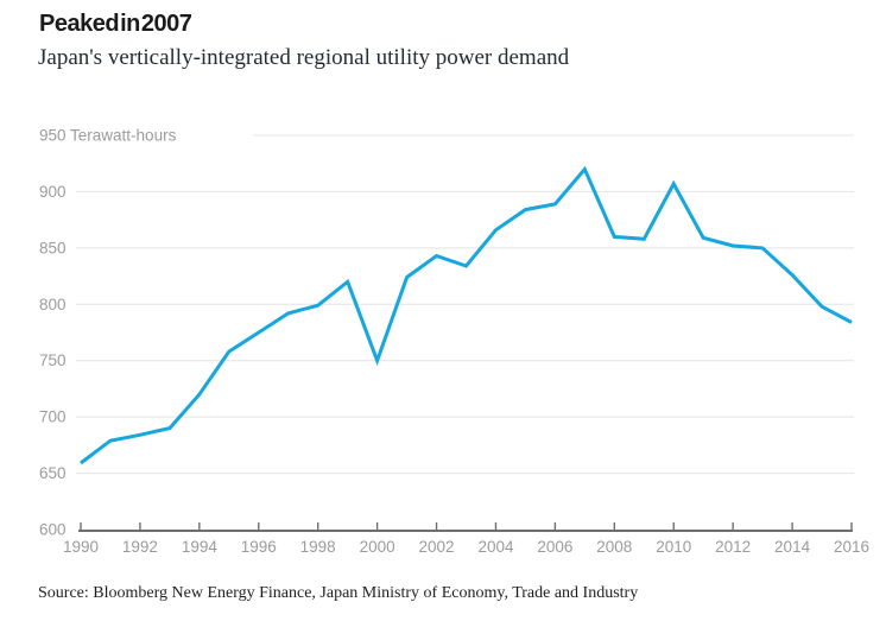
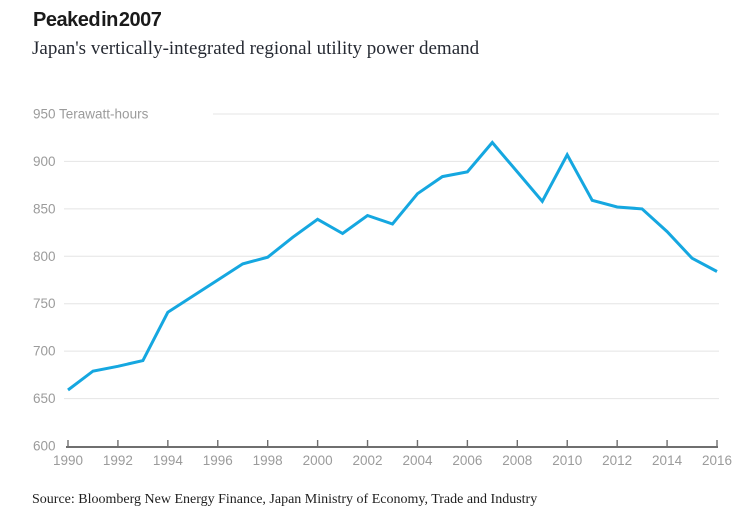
1994: 720 -> 740
2000: 750 -> 840
2008: 860 -> 890
